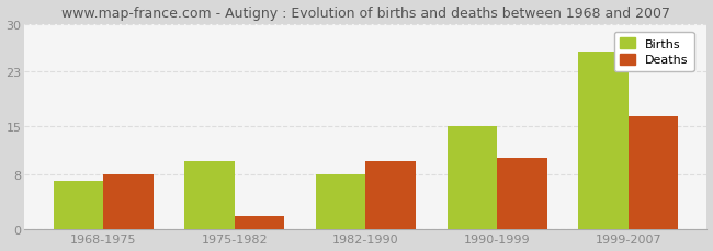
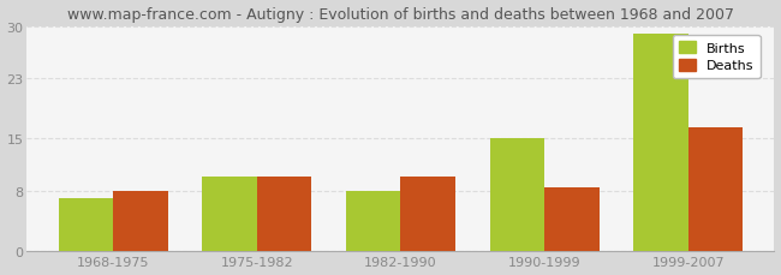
Deaths/1975-1982: 2.0 -> 10.0
Deaths/1990-1999: 10.4 -> 8.5
Births/1999-2007: 26 -> 29
